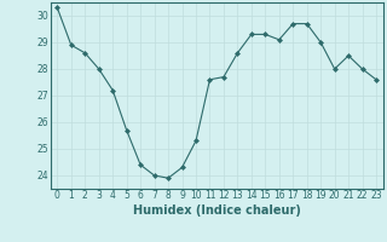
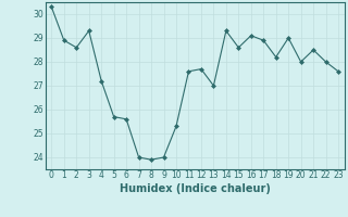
3: 28.0 -> 29.3
6: 24.4 -> 25.6
9: 24.3 -> 24.0
13: 28.6 -> 27.0
15: 29.3 -> 28.6
17: 29.7 -> 28.9
18: 29.7 -> 28.2
